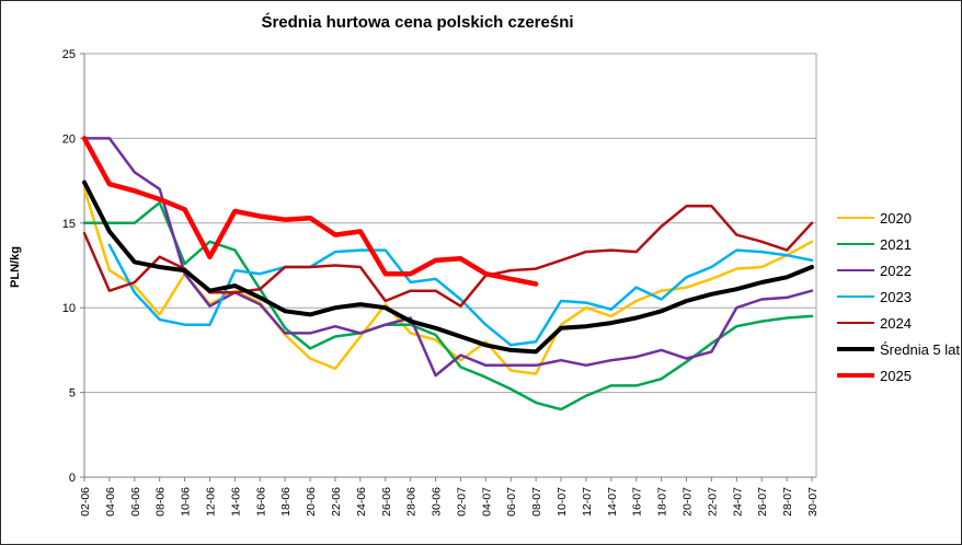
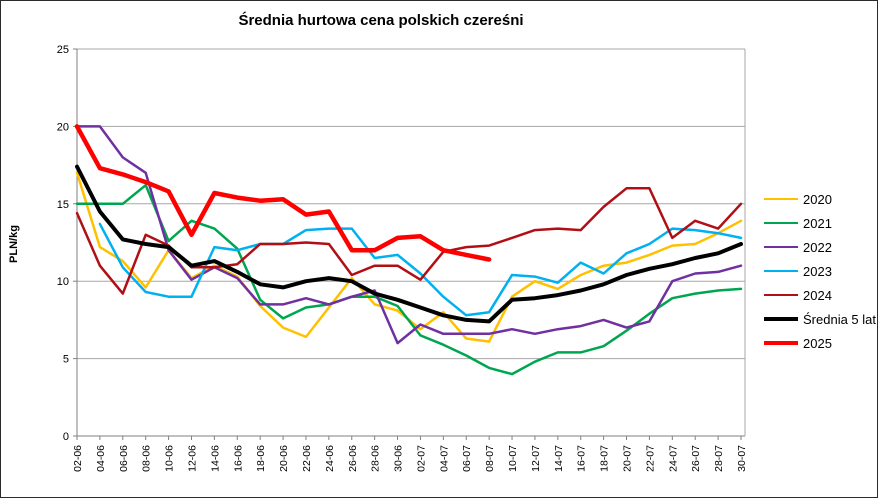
2024/06-06: 11.5 -> 9.2
2021/16-06: 11.1 -> 12.1
2024/24-07: 14.3 -> 12.8
